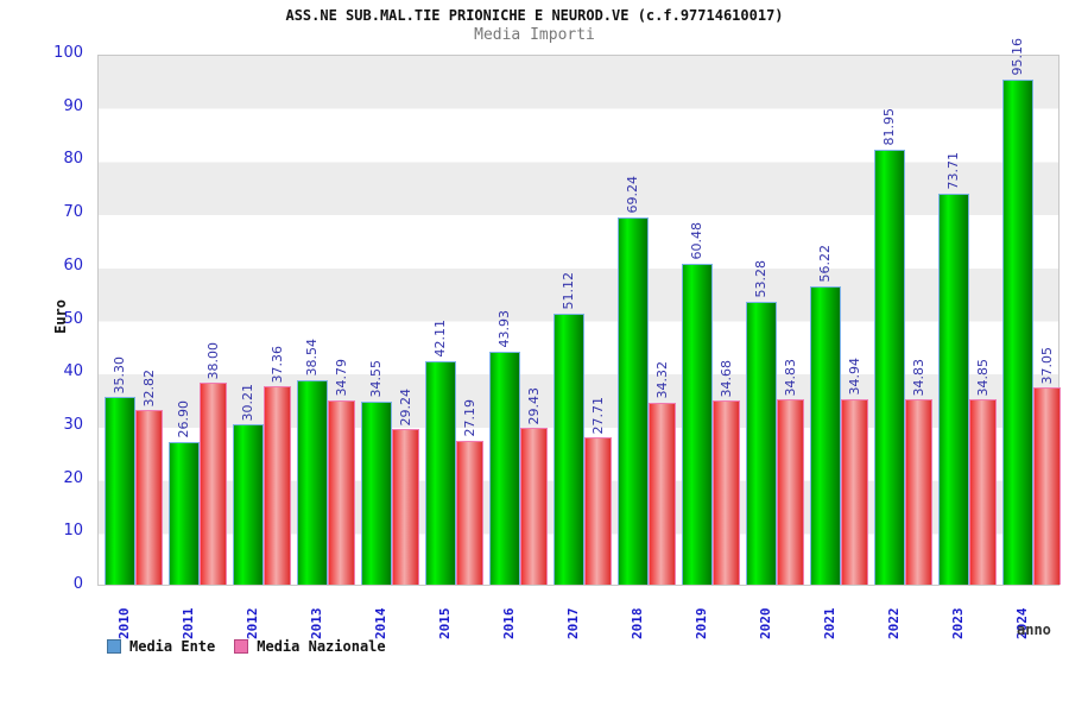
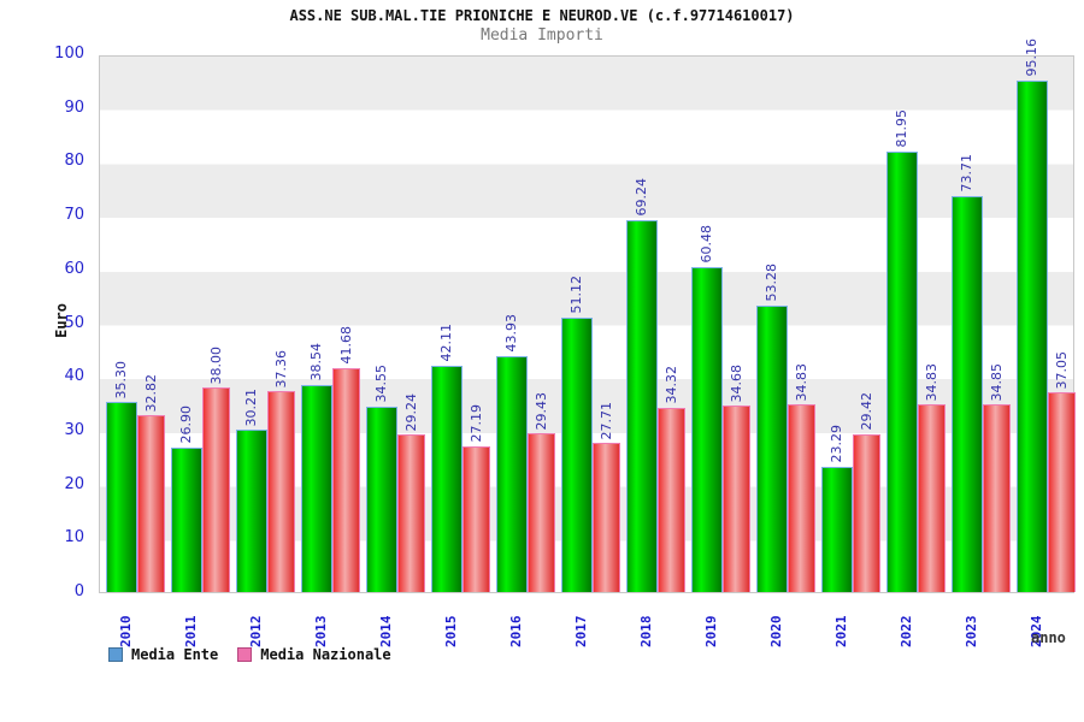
Media Nazionale/2013: 34.79 -> 41.68
Media Ente/2021: 56.22 -> 23.29
Media Nazionale/2021: 34.94 -> 29.42
